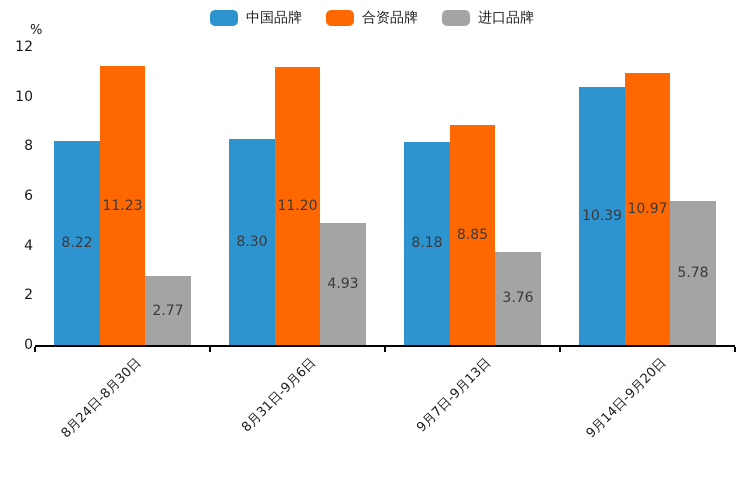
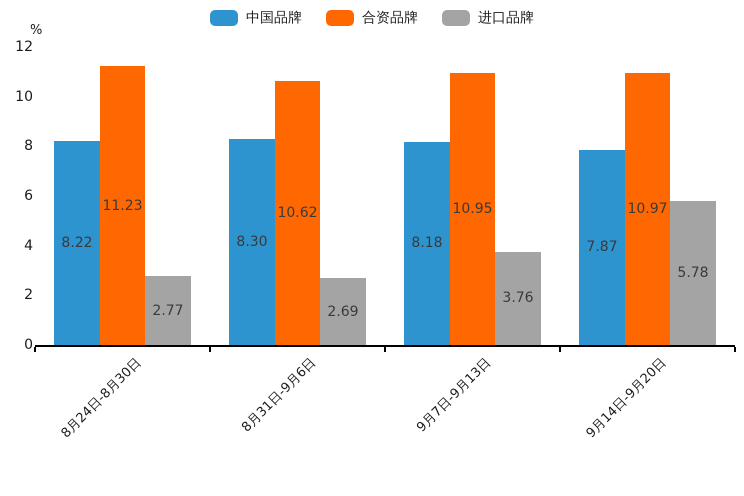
合资品牌/8月31日-9月6日: 11.20 -> 10.62
进口品牌/8月31日-9月6日: 4.93 -> 2.69
合资品牌/9月7日-9月13日: 8.85 -> 10.95
中国品牌/9月14日-9月20日: 10.39 -> 7.87
